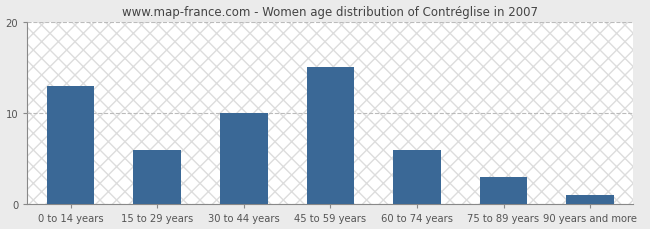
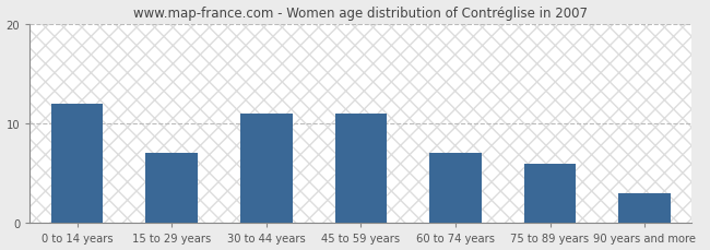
0 to 14 years: 13 -> 12
15 to 29 years: 6 -> 7
30 to 44 years: 10 -> 11
45 to 59 years: 15 -> 11
60 to 74 years: 6 -> 7
75 to 89 years: 3 -> 6
90 years and more: 1 -> 3
